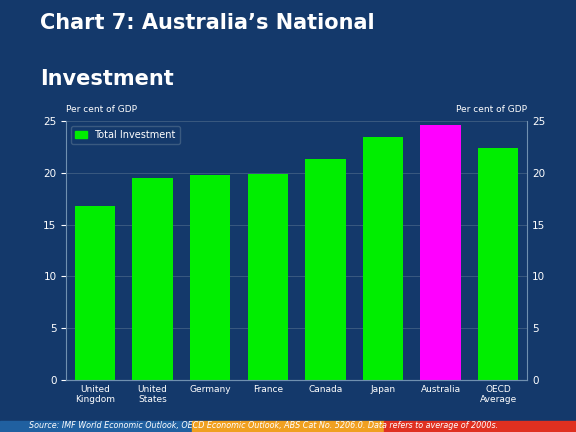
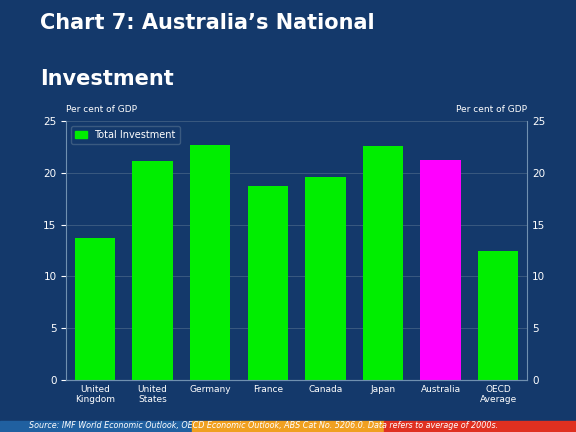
United Kingdom: 16.8 -> 13.7
United States: 19.5 -> 21.1
Germany: 19.8 -> 22.7
France: 19.9 -> 18.7
Canada: 21.3 -> 19.6
Japan: 23.5 -> 22.6
Australia: 24.6 -> 21.2
OECD Average: 22.4 -> 12.5
